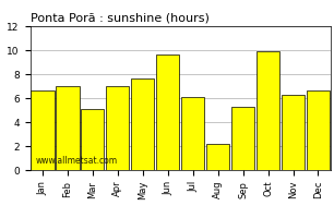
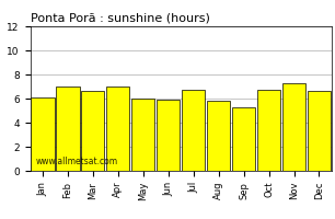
Jan: 6.6 -> 6.1
Mar: 5.1 -> 6.6
May: 7.6 -> 6.0
Jun: 9.6 -> 5.9
Jul: 6.1 -> 6.7
Aug: 2.2 -> 5.8
Oct: 9.9 -> 6.7
Nov: 6.3 -> 7.3
